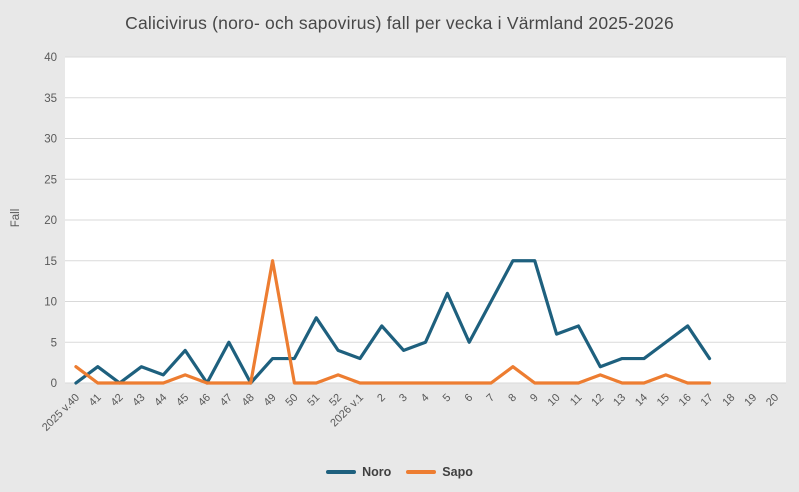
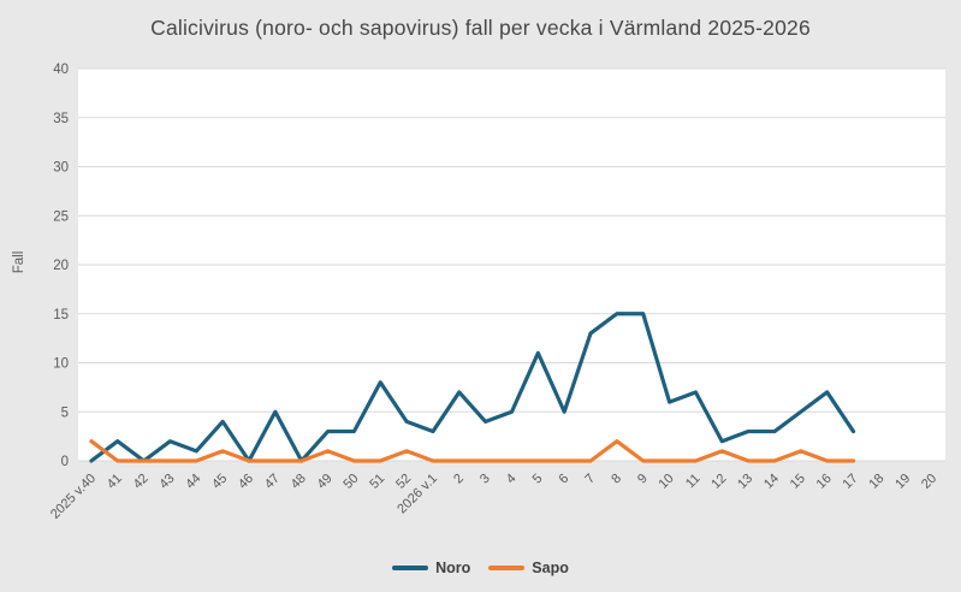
Sapo/49: 15 -> 1
Noro/7: 10 -> 13
